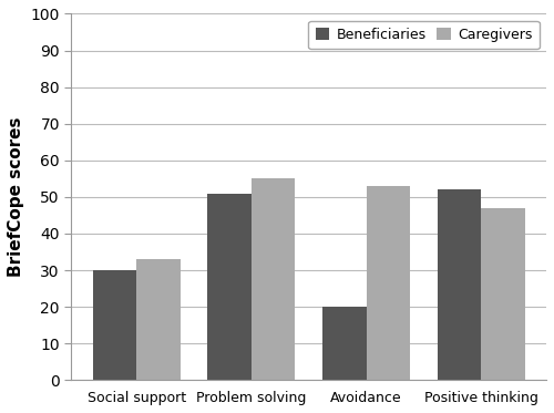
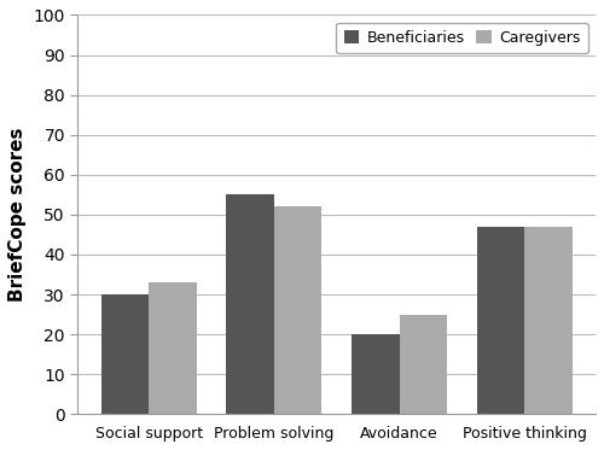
Beneficiaries/Problem solving: 51 -> 55
Caregivers/Problem solving: 55 -> 52
Caregivers/Avoidance: 53 -> 25
Beneficiaries/Positive thinking: 52 -> 47
